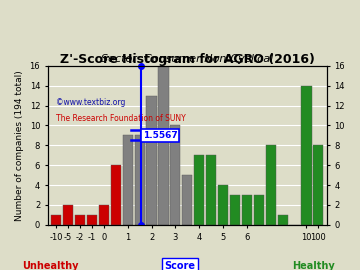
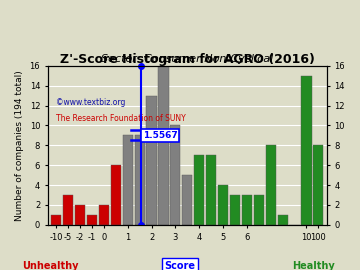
-5: 2 -> 3
-2: 1 -> 2
10: 14 -> 15
